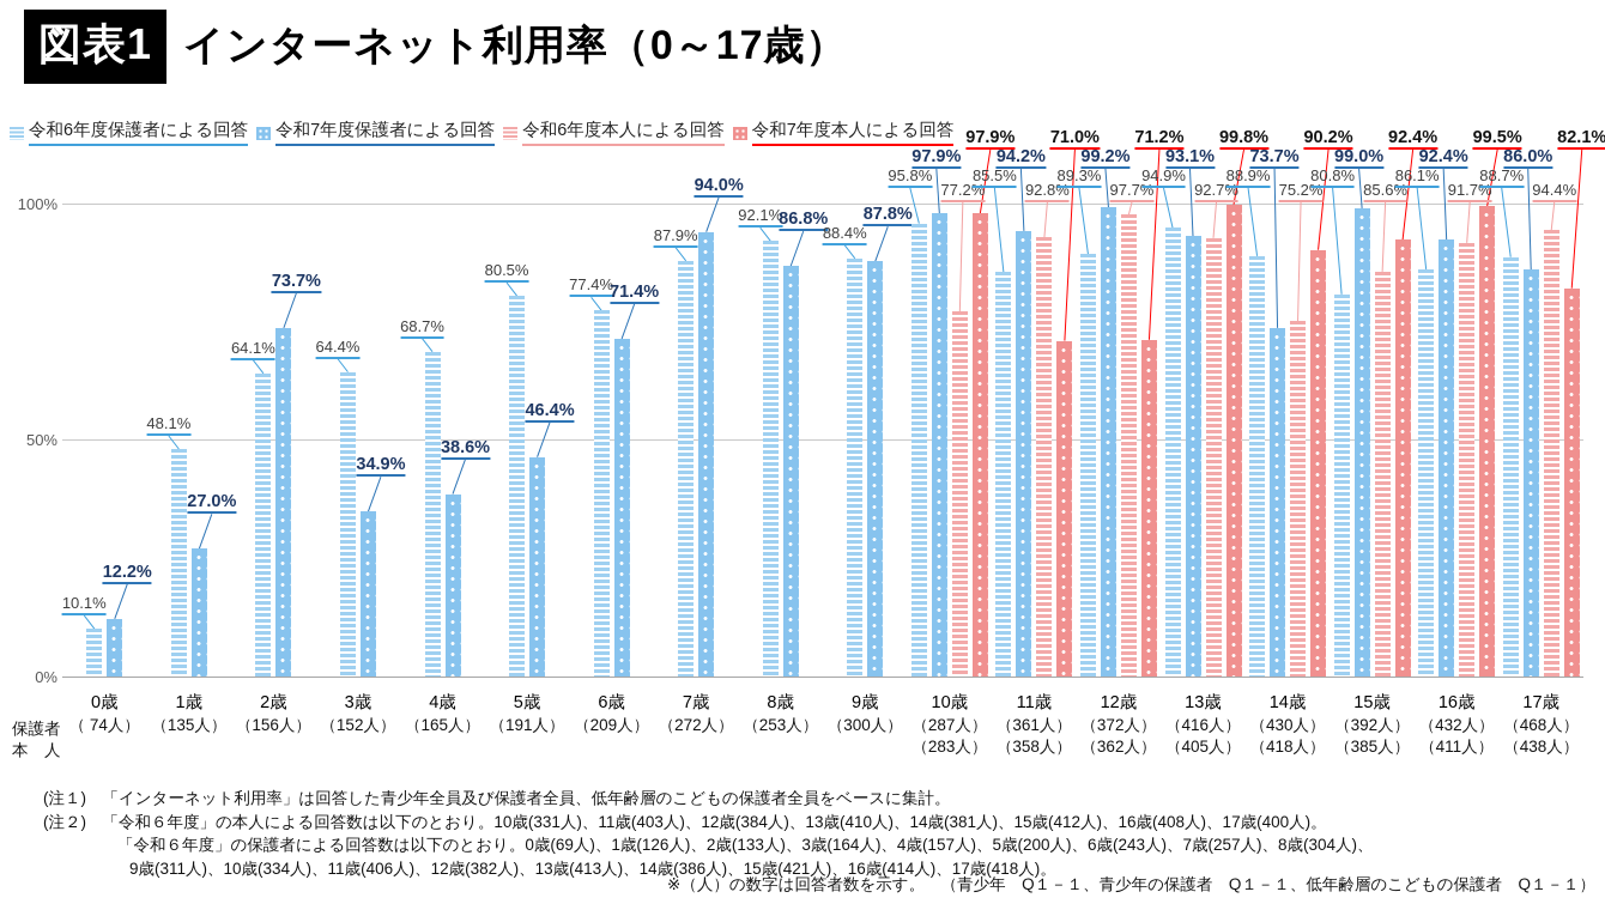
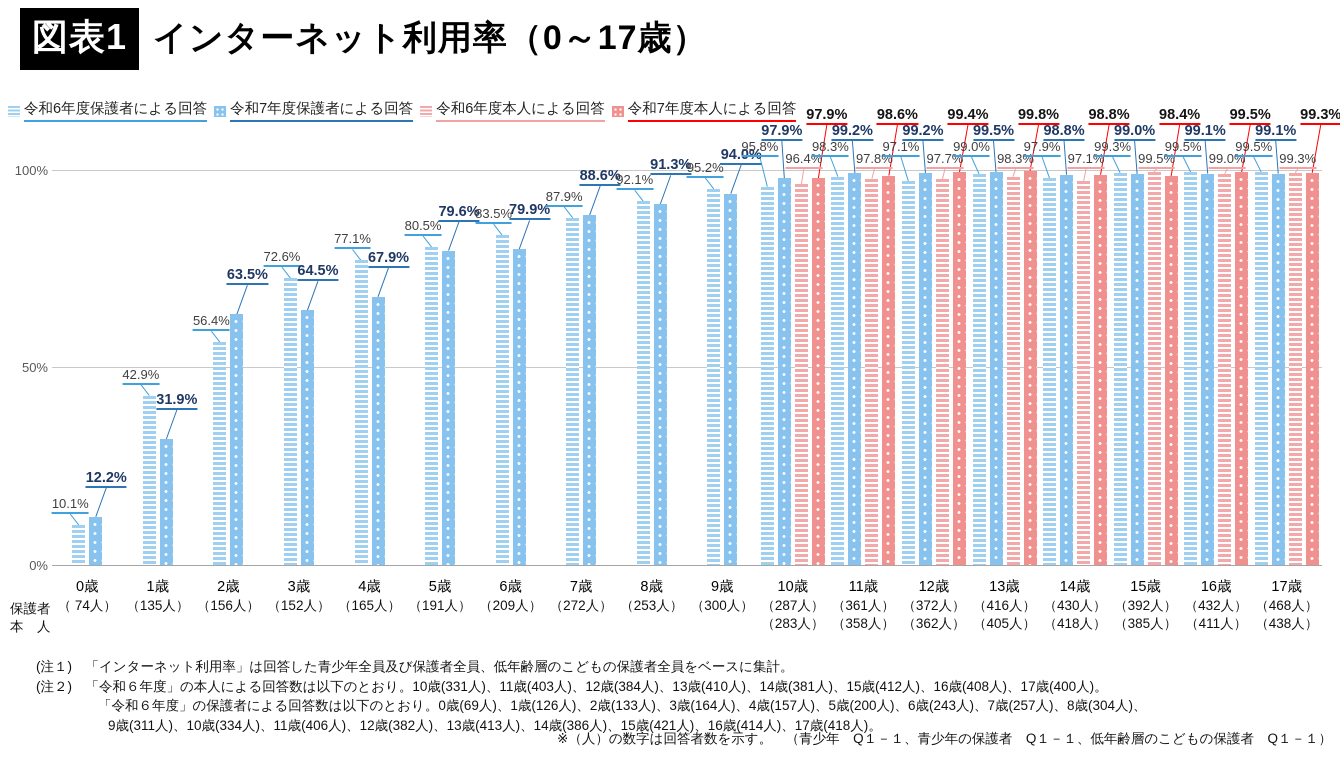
令和6年度保護者による回答/1歳: 48.1% -> 42.9%
令和7年度保護者による回答/1歳: 27.0% -> 31.9%
令和6年度保護者による回答/2歳: 64.1% -> 56.4%
令和7年度保護者による回答/2歳: 73.7% -> 63.5%
令和6年度保護者による回答/3歳: 64.4% -> 72.6%
令和7年度保護者による回答/3歳: 34.9% -> 64.5%
令和6年度保護者による回答/4歳: 68.7% -> 77.1%
令和7年度保護者による回答/4歳: 38.6% -> 67.9%
令和7年度保護者による回答/5歳: 46.4% -> 79.6%
令和6年度保護者による回答/6歳: 77.4% -> 83.5%
令和7年度保護者による回答/6歳: 71.4% -> 79.9%
令和7年度保護者による回答/7歳: 94.0% -> 88.6%
令和7年度保護者による回答/8歳: 86.8% -> 91.3%
令和6年度保護者による回答/9歳: 88.4% -> 95.2%
令和7年度保護者による回答/9歳: 87.8% -> 94.0%
令和6年度本人による回答/10歳: 77.2% -> 96.4%
令和6年度保護者による回答/11歳: 85.5% -> 98.3%
令和7年度保護者による回答/11歳: 94.2% -> 99.2%
令和6年度本人による回答/11歳: 92.8% -> 97.8%
令和7年度本人による回答/11歳: 71.0% -> 98.6%
令和6年度保護者による回答/12歳: 89.3% -> 97.1%
令和7年度本人による回答/12歳: 71.2% -> 99.4%
令和6年度保護者による回答/13歳: 94.9% -> 99.0%
令和7年度保護者による回答/13歳: 93.1% -> 99.5%
令和6年度本人による回答/13歳: 92.7% -> 98.3%
令和6年度保護者による回答/14歳: 88.9% -> 97.9%
令和7年度保護者による回答/14歳: 73.7% -> 98.8%
令和6年度本人による回答/14歳: 75.2% -> 97.1%
令和7年度本人による回答/14歳: 90.2% -> 98.8%
令和6年度保護者による回答/15歳: 80.8% -> 99.3%
令和6年度本人による回答/15歳: 85.6% -> 99.5%
令和7年度本人による回答/15歳: 92.4% -> 98.4%
令和6年度保護者による回答/16歳: 86.1% -> 99.5%
令和7年度保護者による回答/16歳: 92.4% -> 99.1%
令和6年度本人による回答/16歳: 91.7% -> 99.0%
令和6年度保護者による回答/17歳: 88.7% -> 99.5%
令和7年度保護者による回答/17歳: 86.0% -> 99.1%
令和6年度本人による回答/17歳: 94.4% -> 99.3%
令和7年度本人による回答/17歳: 82.1% -> 99.3%
